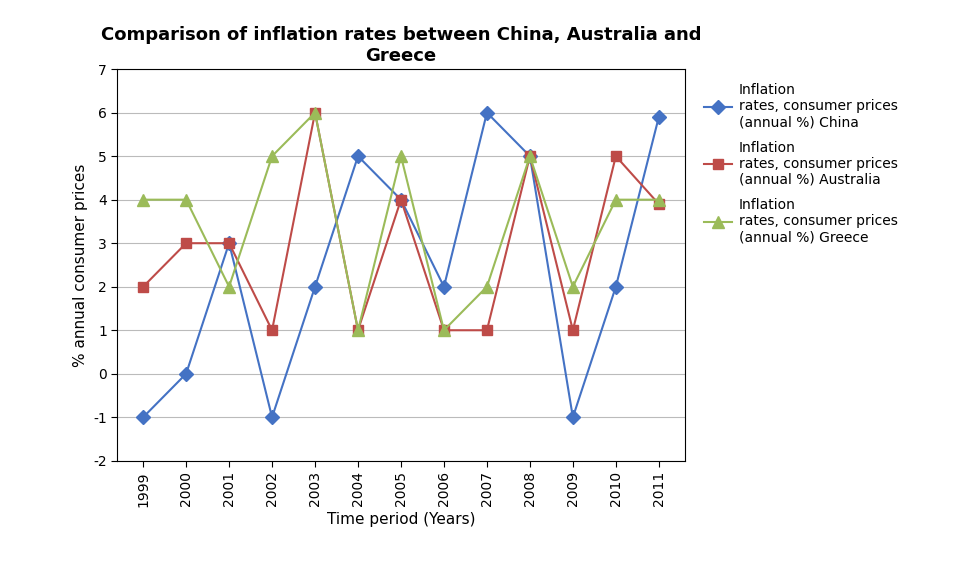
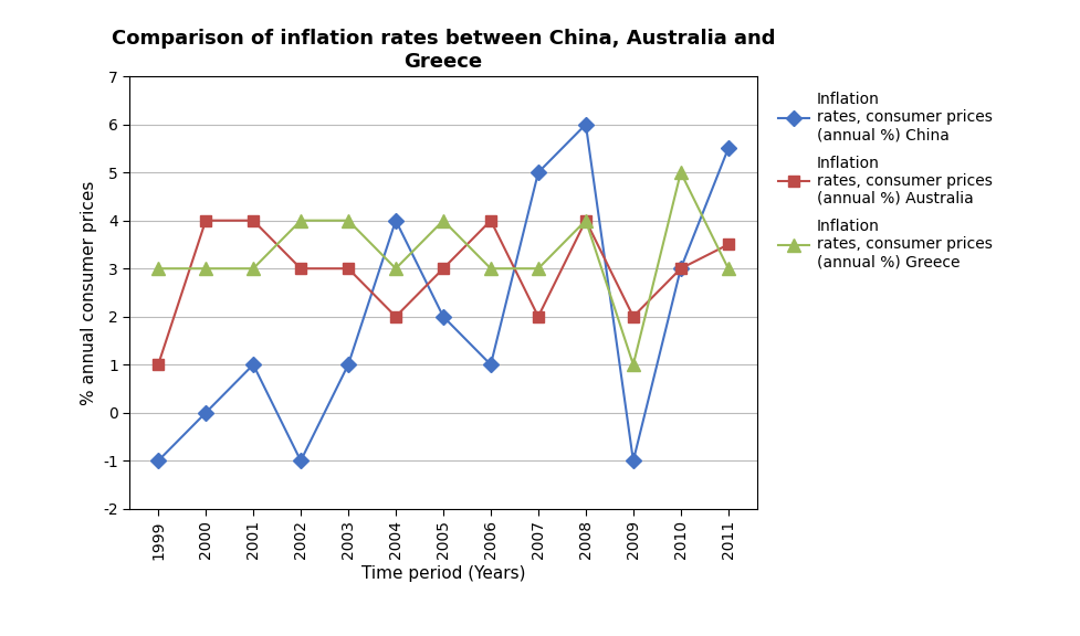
Inflation rates, consumer prices (annual %) Australia/1999: 2.0 -> 1.0
Inflation rates, consumer prices (annual %) Greece/1999: 4 -> 3
Inflation rates, consumer prices (annual %) Australia/2000: 3.0 -> 4.0
Inflation rates, consumer prices (annual %) Greece/2000: 4 -> 3
Inflation rates, consumer prices (annual %) China/2001: 3.0 -> 1.0
Inflation rates, consumer prices (annual %) Australia/2001: 3.0 -> 4.0
Inflation rates, consumer prices (annual %) Greece/2001: 2 -> 3
Inflation rates, consumer prices (annual %) Australia/2002: 1.0 -> 3.0
Inflation rates, consumer prices (annual %) Greece/2002: 5 -> 4
Inflation rates, consumer prices (annual %) China/2003: 2.0 -> 1.0
Inflation rates, consumer prices (annual %) Australia/2003: 6.0 -> 3.0
Inflation rates, consumer prices (annual %) Greece/2003: 6 -> 4
Inflation rates, consumer prices (annual %) China/2004: 5.0 -> 4.0
Inflation rates, consumer prices (annual %) Australia/2004: 1.0 -> 2.0
Inflation rates, consumer prices (annual %) Greece/2004: 1 -> 3
Inflation rates, consumer prices (annual %) China/2005: 4.0 -> 2.0
Inflation rates, consumer prices (annual %) Australia/2005: 4.0 -> 3.0
Inflation rates, consumer prices (annual %) Greece/2005: 5 -> 4
Inflation rates, consumer prices (annual %) China/2006: 2.0 -> 1.0
Inflation rates, consumer prices (annual %) Australia/2006: 1.0 -> 4.0
Inflation rates, consumer prices (annual %) Greece/2006: 1 -> 3
Inflation rates, consumer prices (annual %) China/2007: 6.0 -> 5.0
Inflation rates, consumer prices (annual %) Australia/2007: 1.0 -> 2.0
Inflation rates, consumer prices (annual %) Greece/2007: 2 -> 3
Inflation rates, consumer prices (annual %) China/2008: 5.0 -> 6.0
Inflation rates, consumer prices (annual %) Australia/2008: 5.0 -> 4.0
Inflation rates, consumer prices (annual %) Greece/2008: 5 -> 4
Inflation rates, consumer prices (annual %) Australia/2009: 1.0 -> 2.0
Inflation rates, consumer prices (annual %) Greece/2009: 2 -> 1
Inflation rates, consumer prices (annual %) China/2010: 2.0 -> 3.0
Inflation rates, consumer prices (annual %) Australia/2010: 5.0 -> 3.0
Inflation rates, consumer prices (annual %) Greece/2010: 4 -> 5
Inflation rates, consumer prices (annual %) China/2011: 5.9 -> 5.5
Inflation rates, consumer prices (annual %) Australia/2011: 3.9 -> 3.5
Inflation rates, consumer prices (annual %) Greece/2011: 4 -> 3
